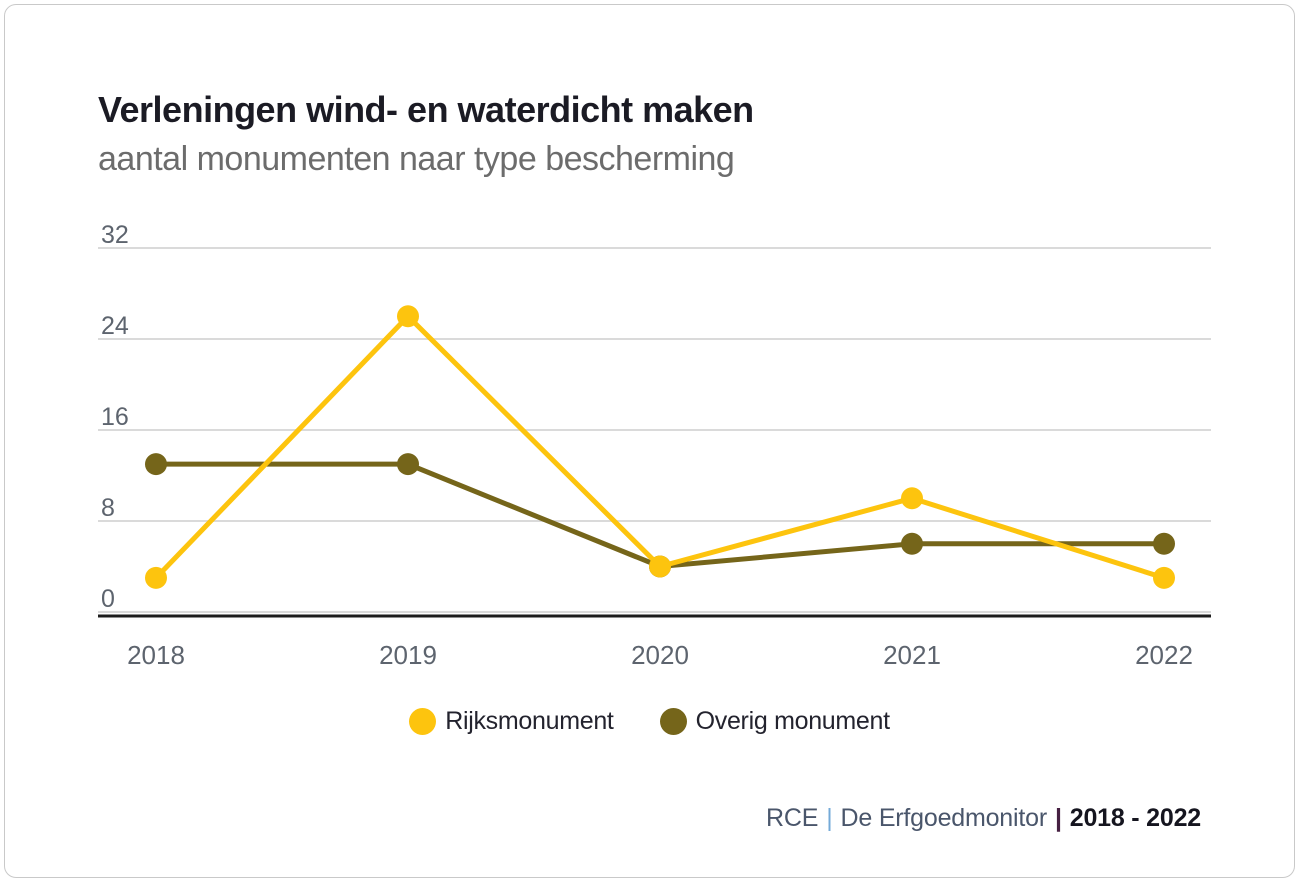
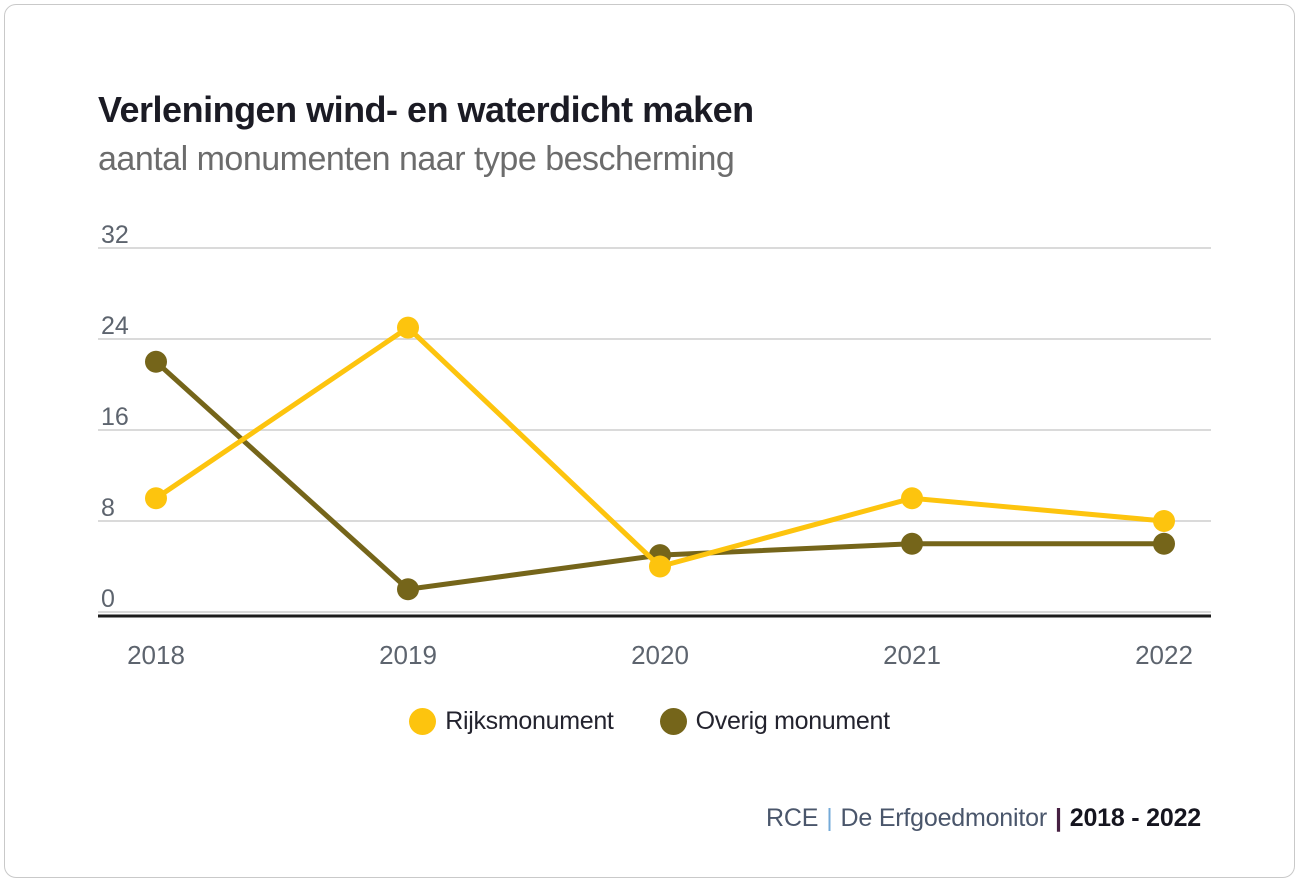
Rijksmonument/2018: 3 -> 10
Overig monument/2018: 13 -> 22
Rijksmonument/2019: 26 -> 25
Overig monument/2019: 13 -> 2
Overig monument/2020: 4 -> 5
Rijksmonument/2022: 3 -> 8
